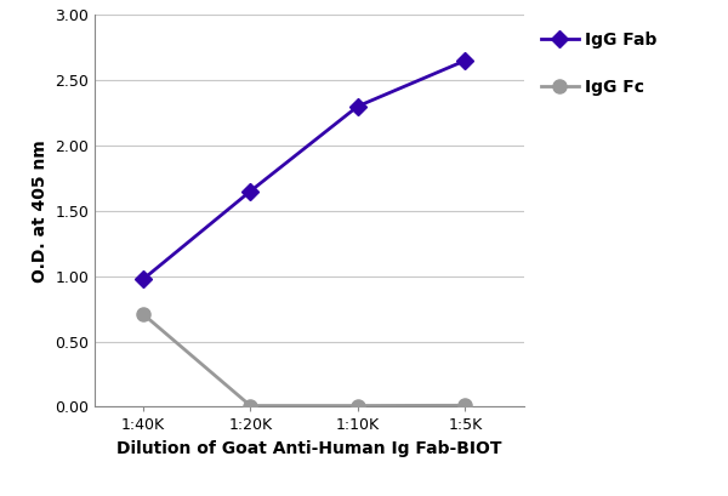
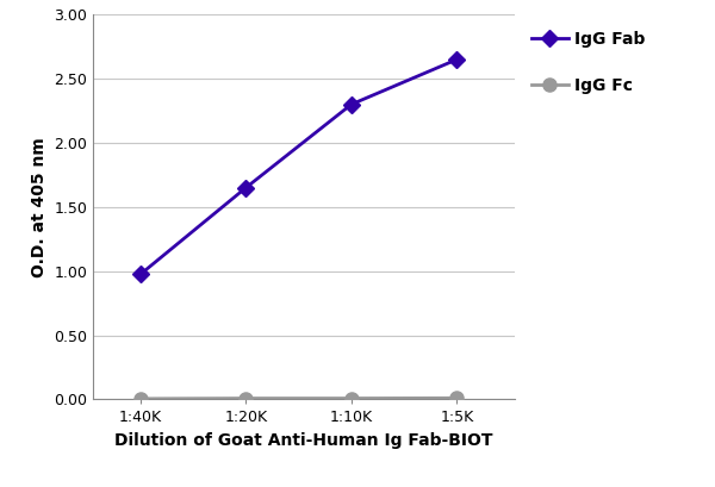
IgG Fc/1:40K: 0.71 -> 0.01
